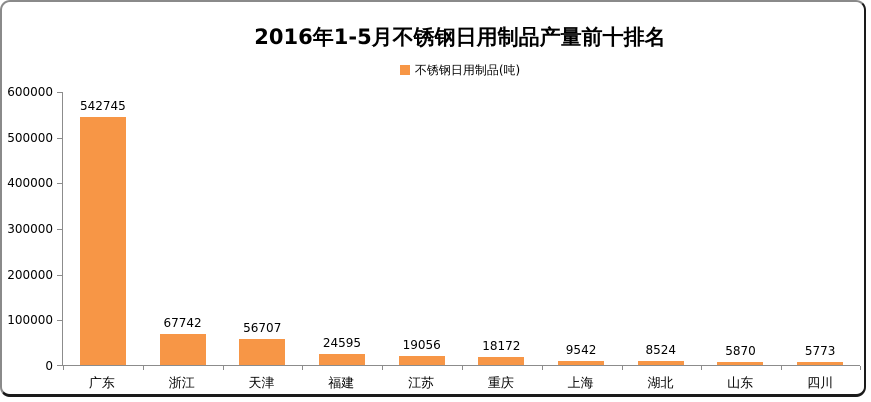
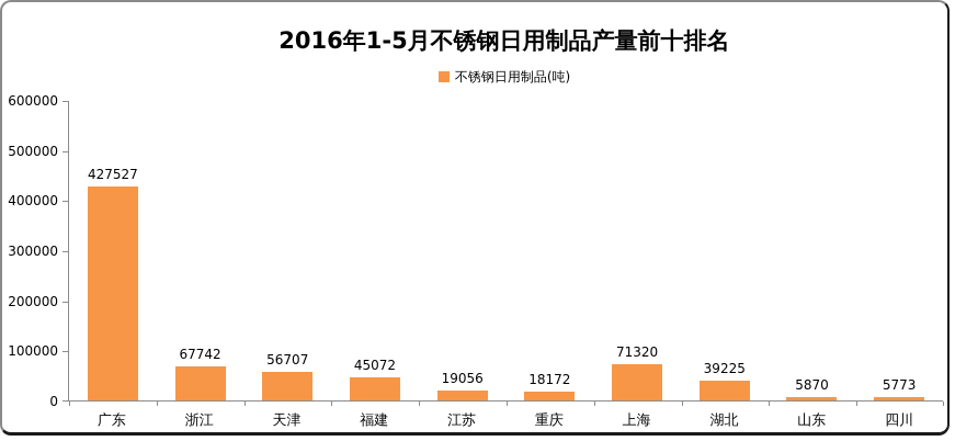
广东: 542745 -> 427527
福建: 24595 -> 45072
上海: 9542 -> 71320
湖北: 8524 -> 39225
